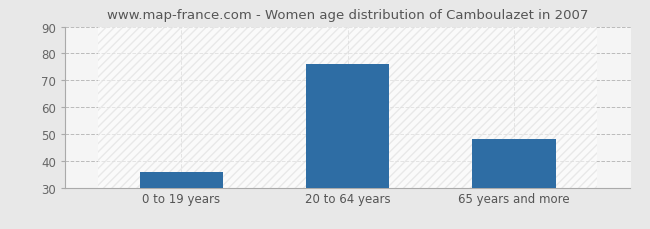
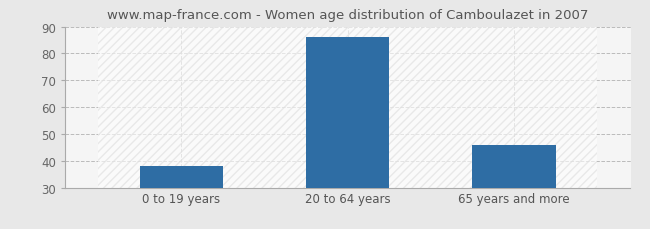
0 to 19 years: 36 -> 38
20 to 64 years: 76 -> 86
65 years and more: 48 -> 46
